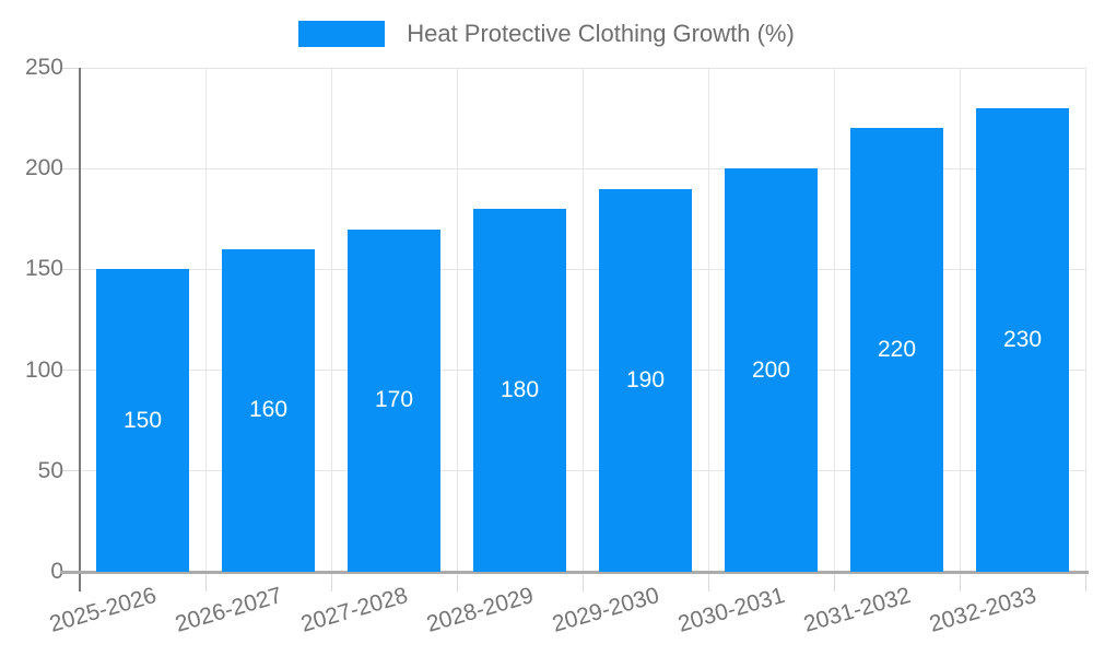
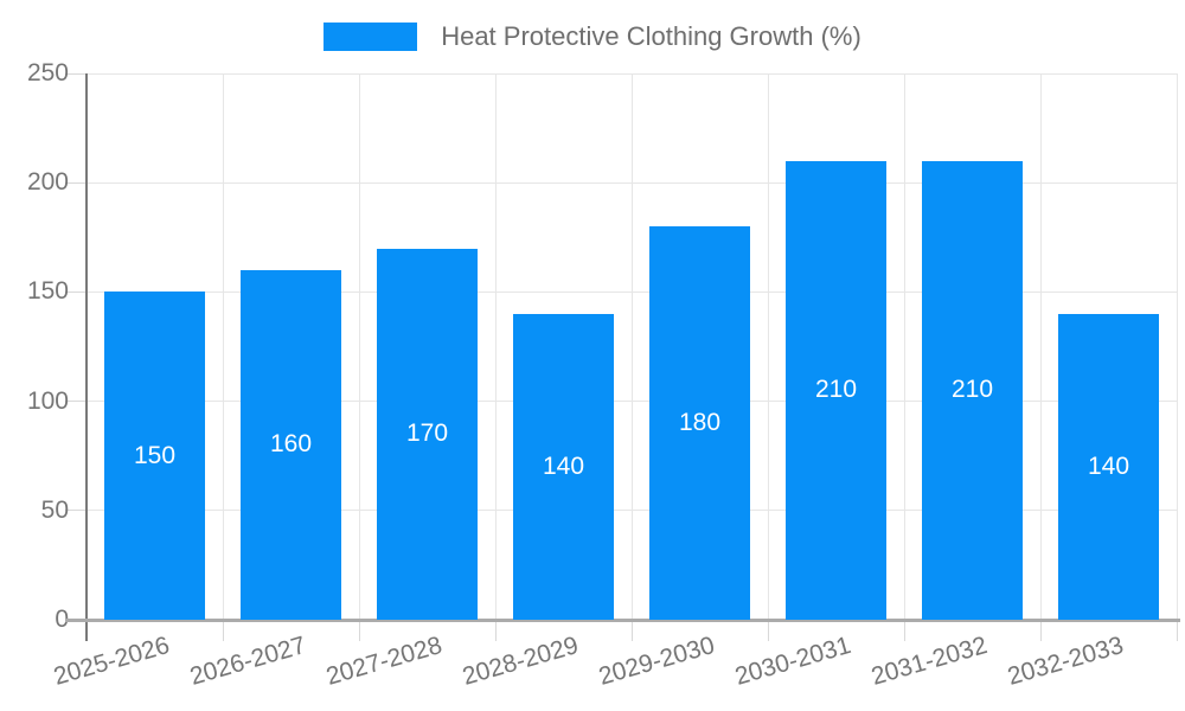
2028-2029: 180 -> 140
2029-2030: 190 -> 180
2030-2031: 200 -> 210
2031-2032: 220 -> 210
2032-2033: 230 -> 140
